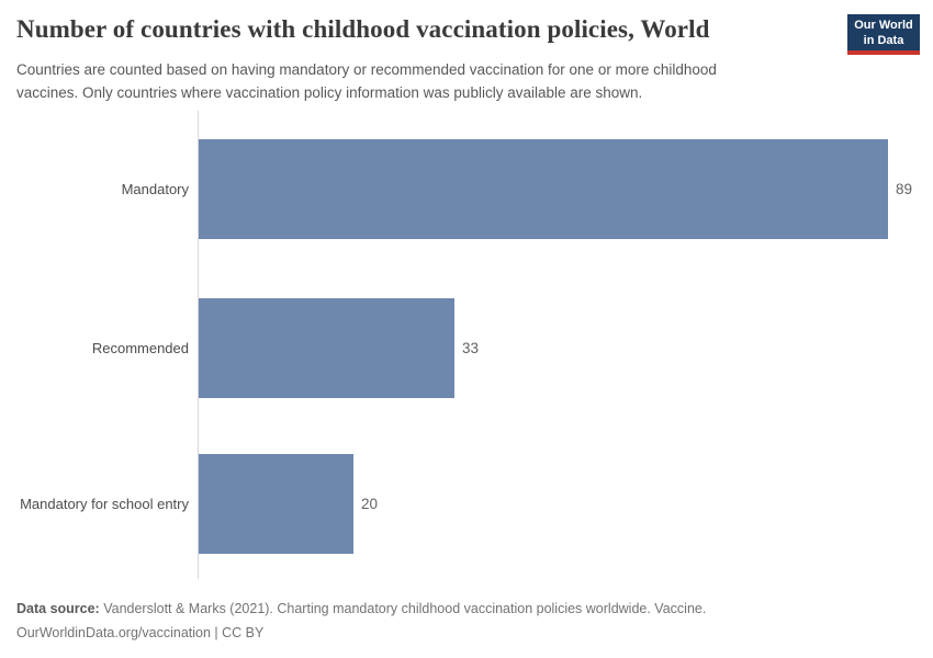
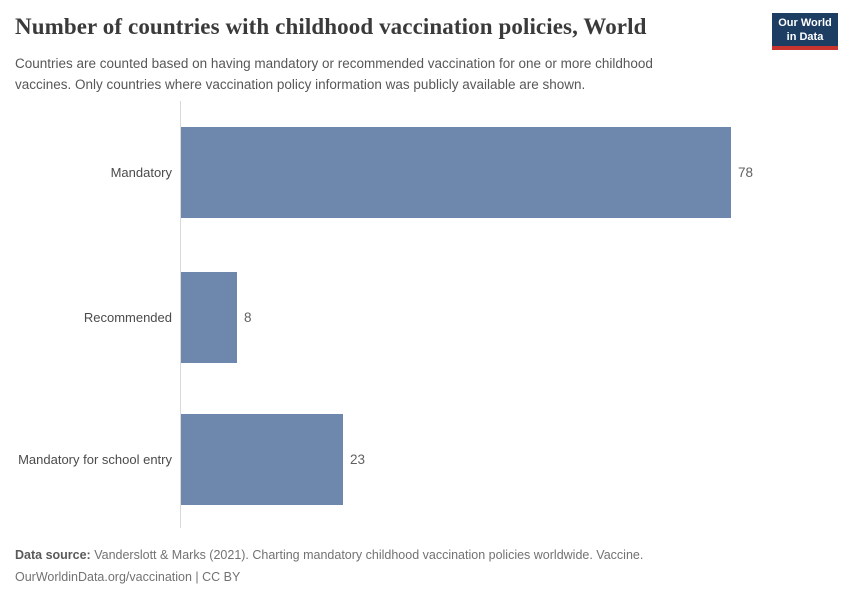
Mandatory: 89 -> 78
Recommended: 33 -> 8
Mandatory for school entry: 20 -> 23
